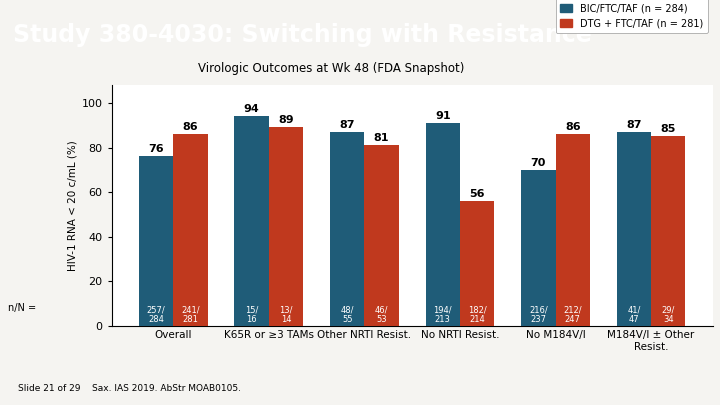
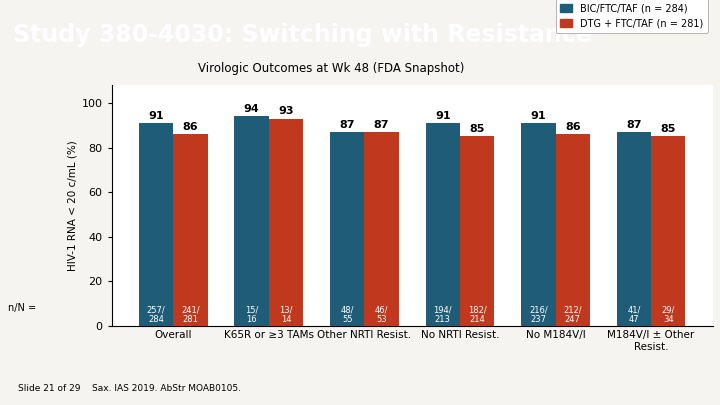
BIC/FTC/TAF (n = 284)/Overall: 76 -> 91
DTG + FTC/TAF (n = 281)/K65R or ≥3 TAMs: 89 -> 93
DTG + FTC/TAF (n = 281)/Other NRTI Resist.: 81 -> 87
DTG + FTC/TAF (n = 281)/No NRTI Resist.: 56 -> 85
BIC/FTC/TAF (n = 284)/No M184V/I: 70 -> 91
